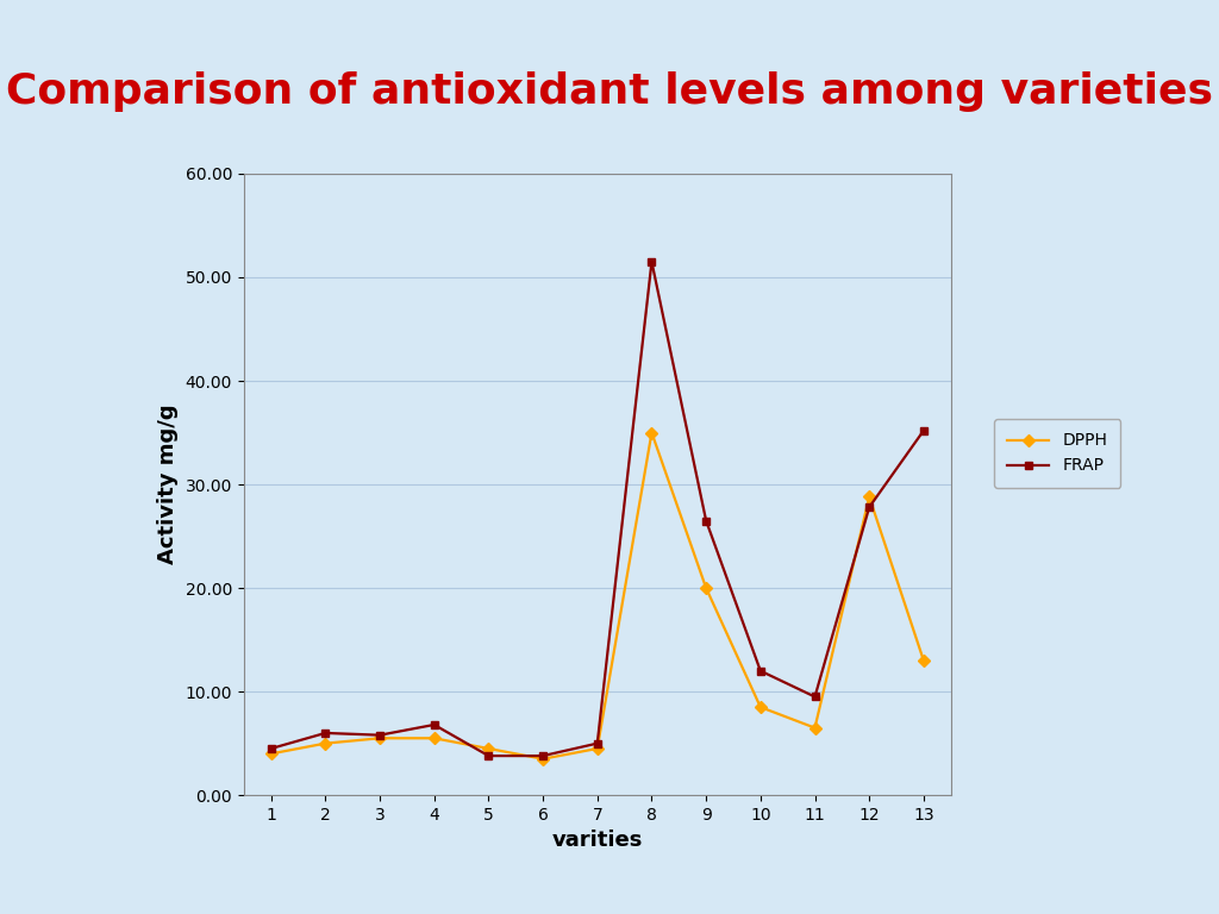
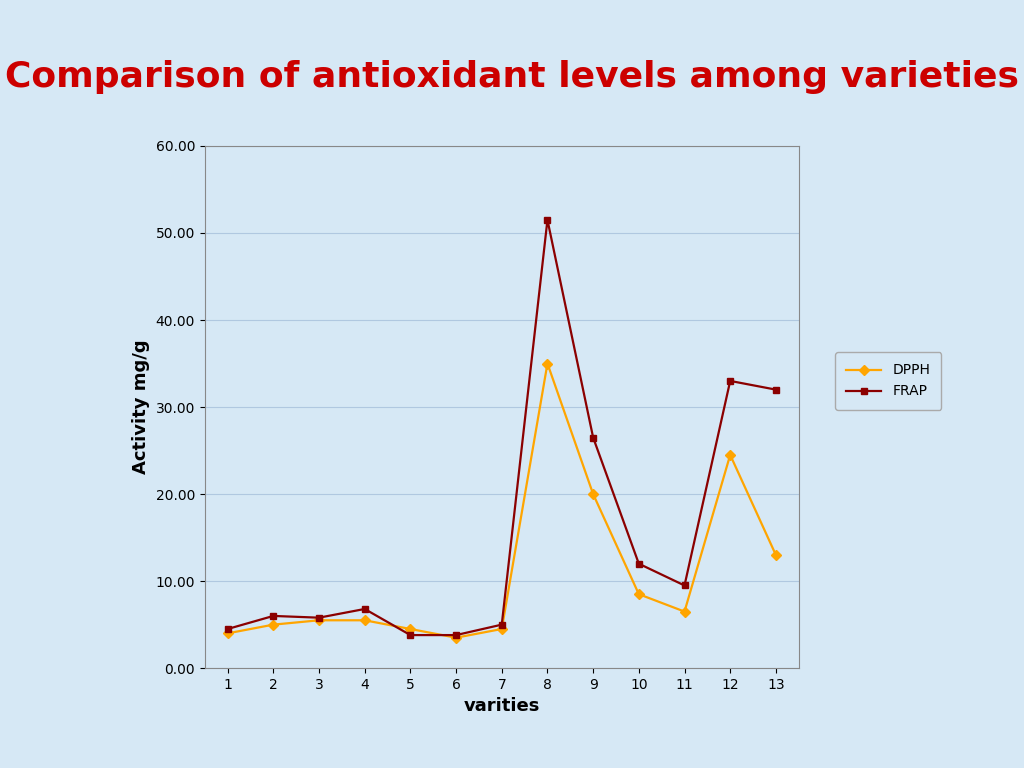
DPPH/12: 28.8 -> 24.5
FRAP/12: 27.8 -> 33.0
FRAP/13: 35.2 -> 32.0
